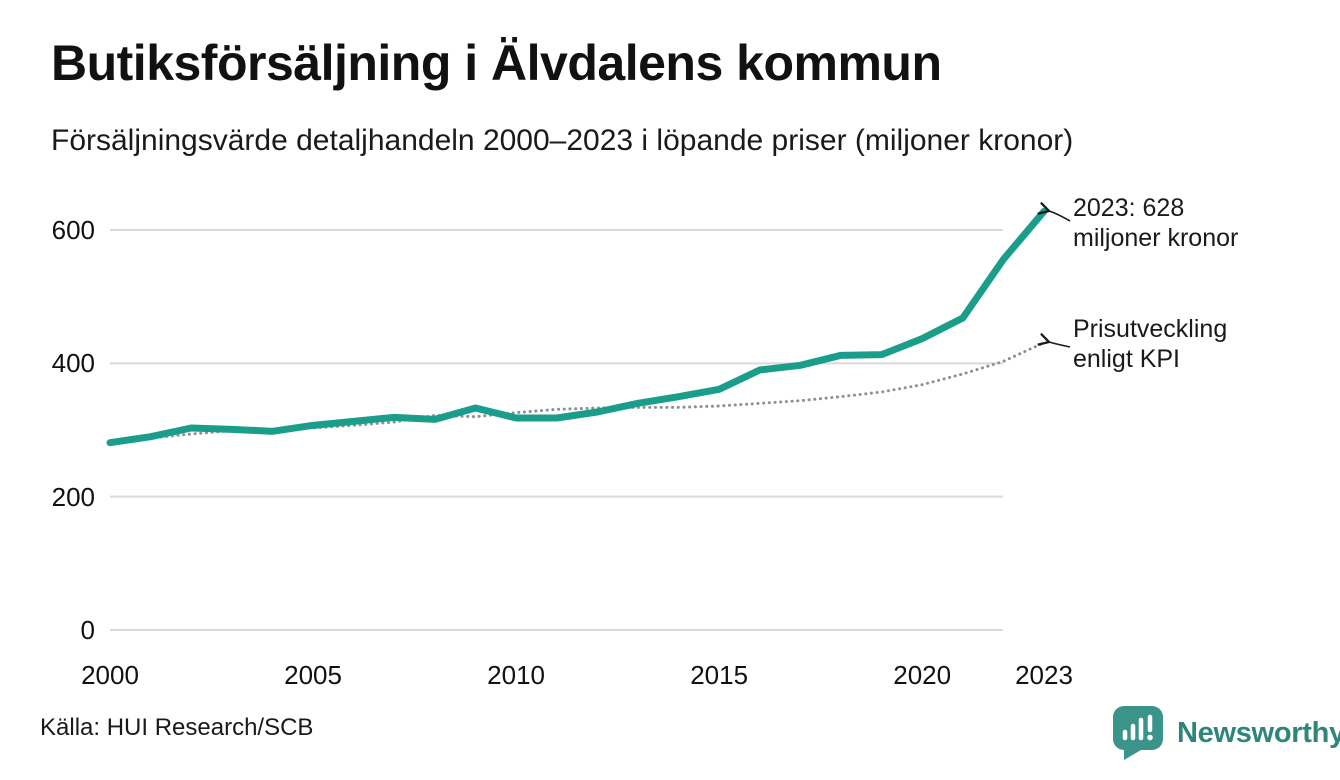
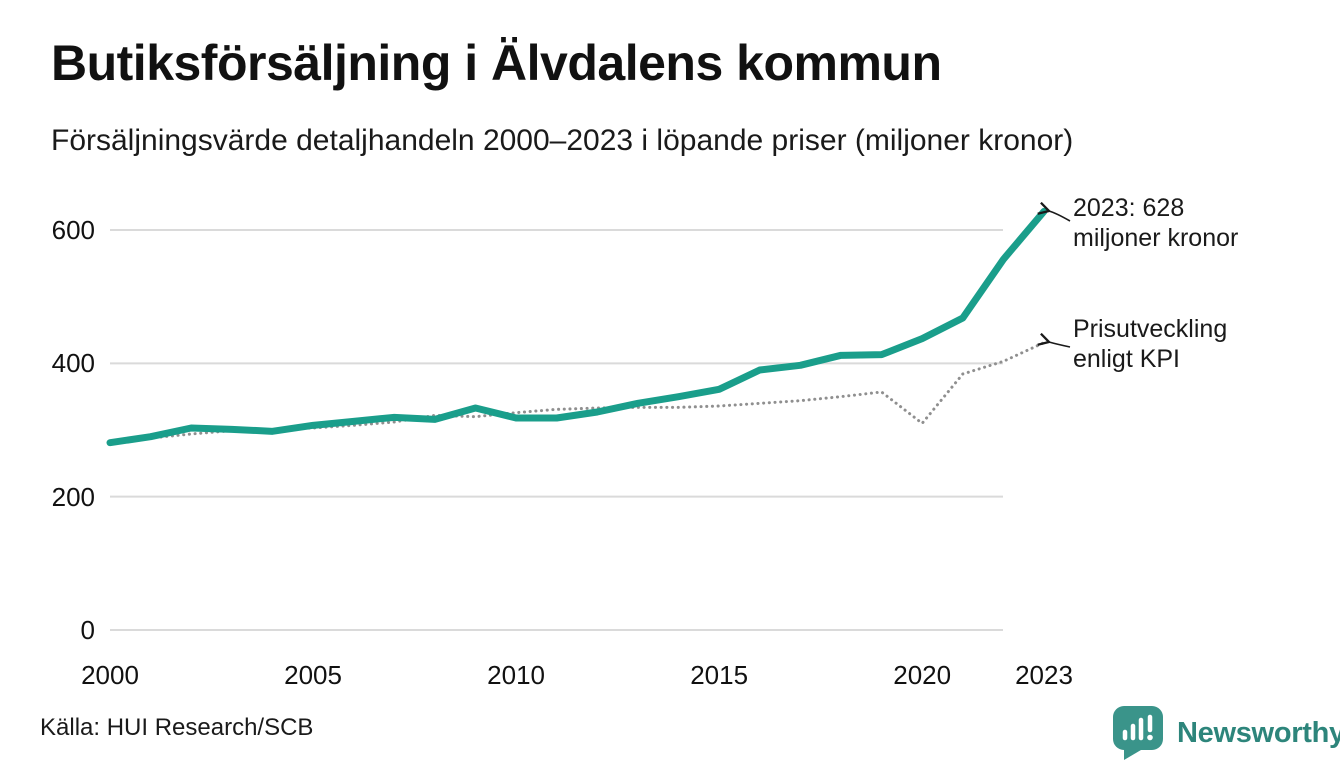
Prisutveckling enligt KPI/2020: 370 -> 310
